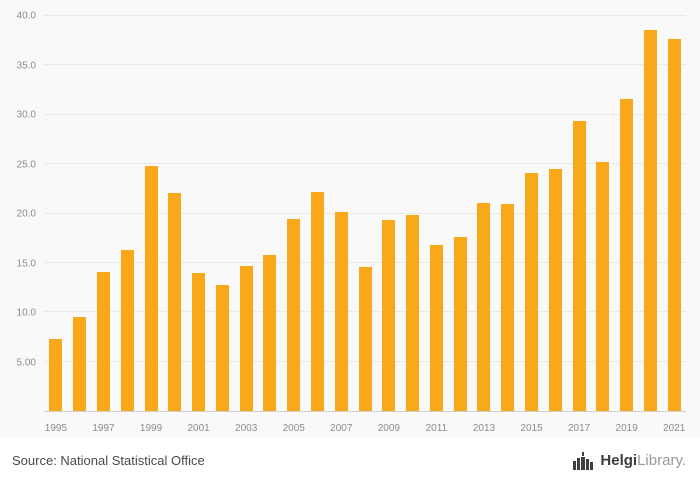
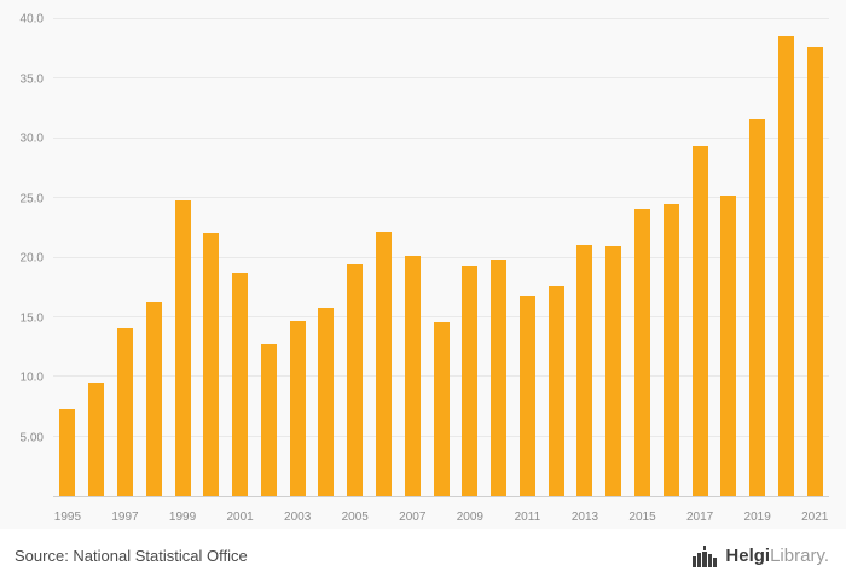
2001: 14 -> 19
